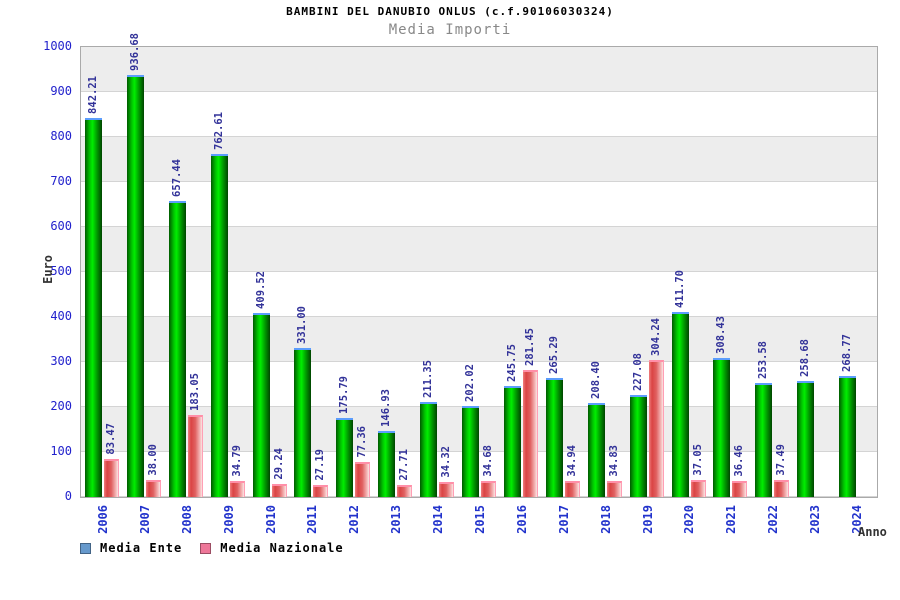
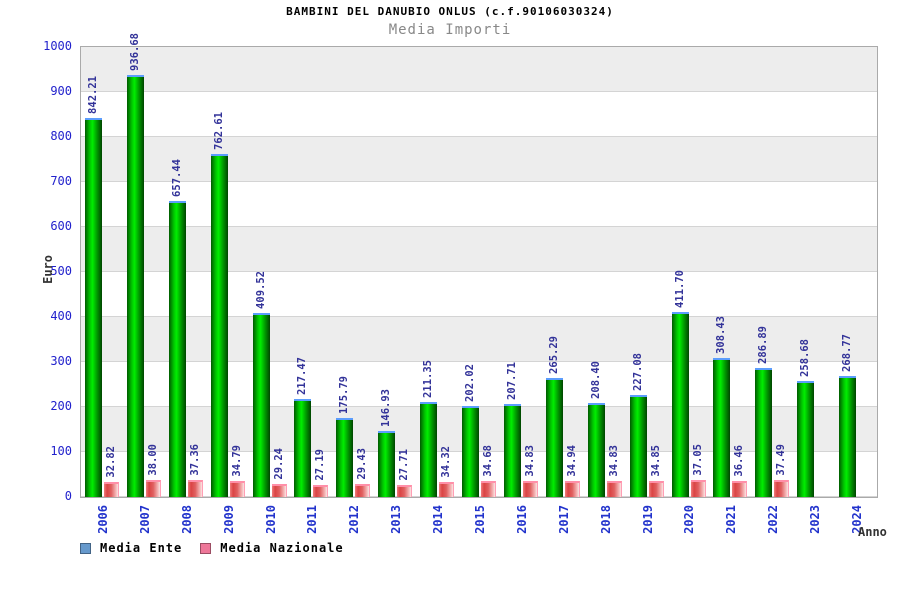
Media Nazionale/2006: 83.47 -> 32.82
Media Nazionale/2008: 183.05 -> 37.36
Media Ente/2011: 331.00 -> 217.47
Media Nazionale/2012: 77.36 -> 29.43
Media Ente/2016: 245.75 -> 207.71
Media Nazionale/2016: 281.45 -> 34.83
Media Nazionale/2019: 304.24 -> 34.85
Media Ente/2022: 253.58 -> 286.89
